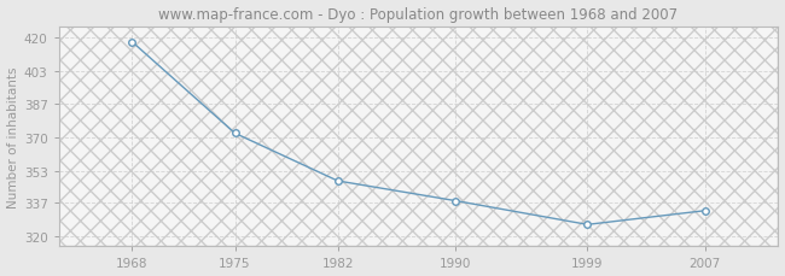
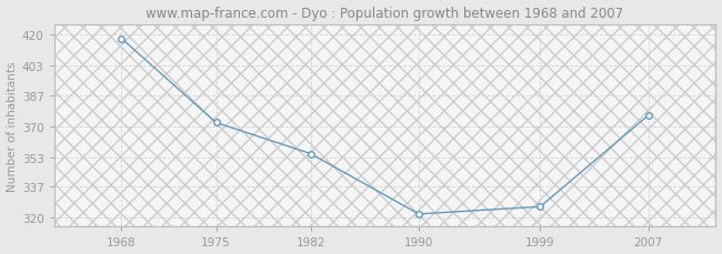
1982: 348 -> 355
1990: 338 -> 322
2007: 333 -> 376
